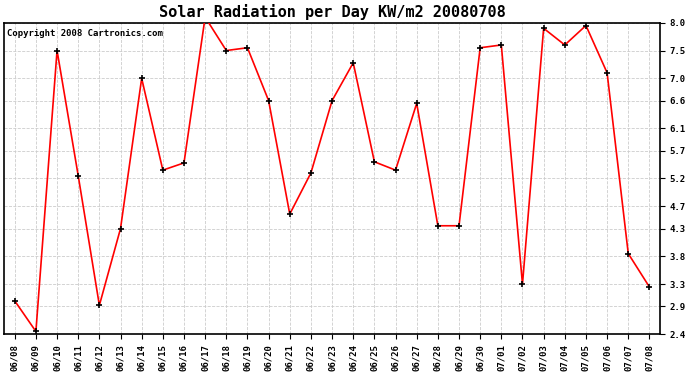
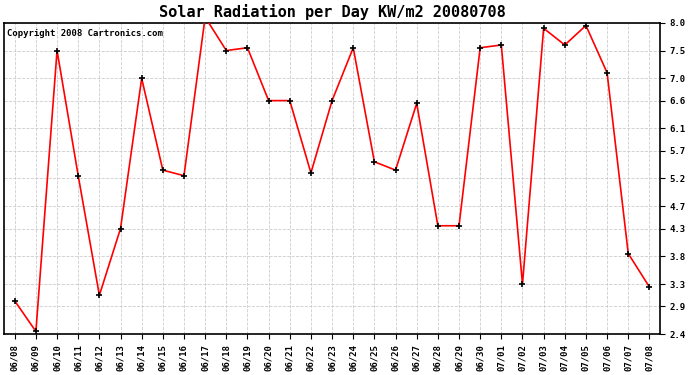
06/12: 2.92 -> 3.10
06/16: 5.48 -> 5.25
06/21: 4.56 -> 6.60
06/24: 7.28 -> 7.55
